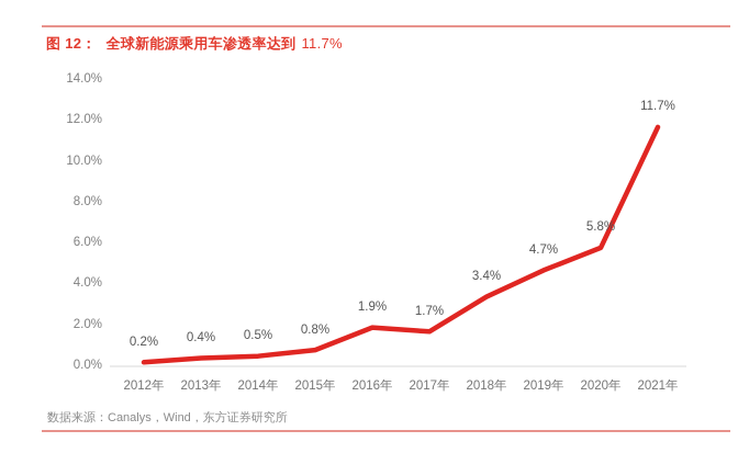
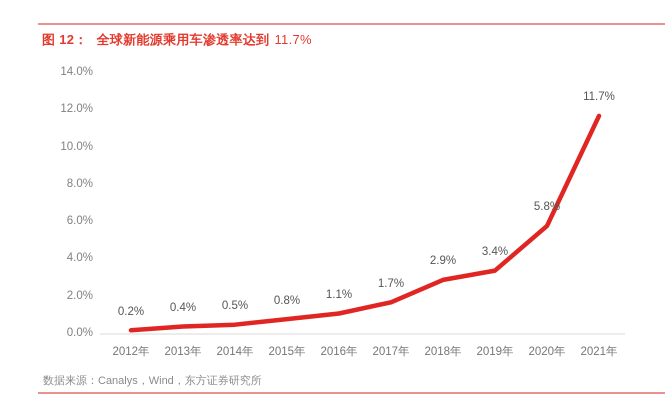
2016年: 1.9% -> 1.1%
2018年: 3.4% -> 2.9%
2019年: 4.7% -> 3.4%
